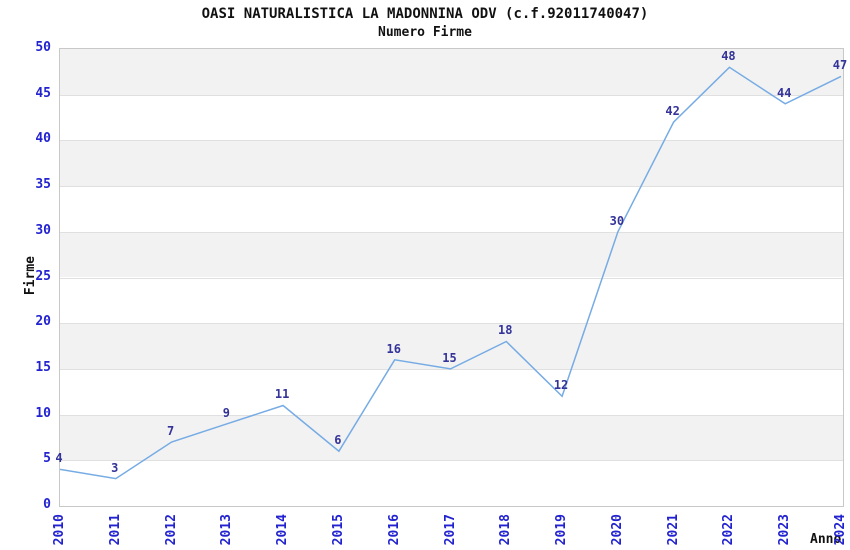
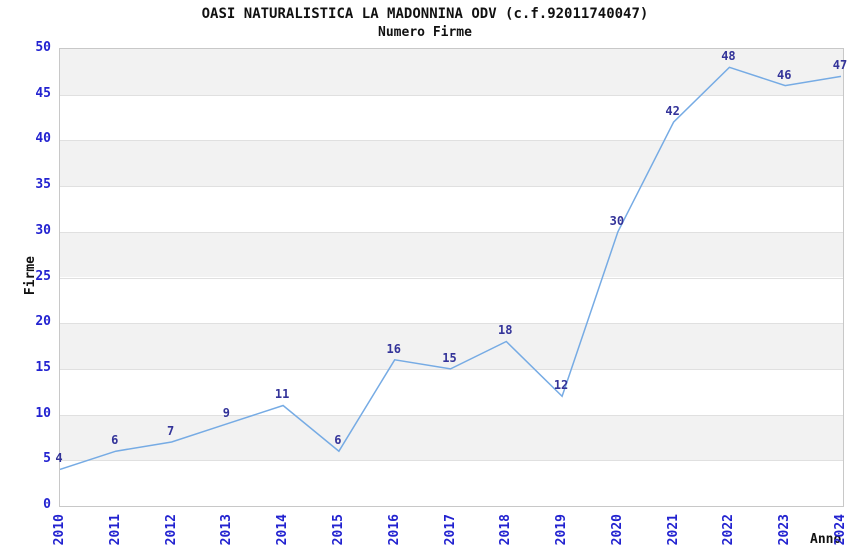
2011: 3 -> 6
2023: 44 -> 46
